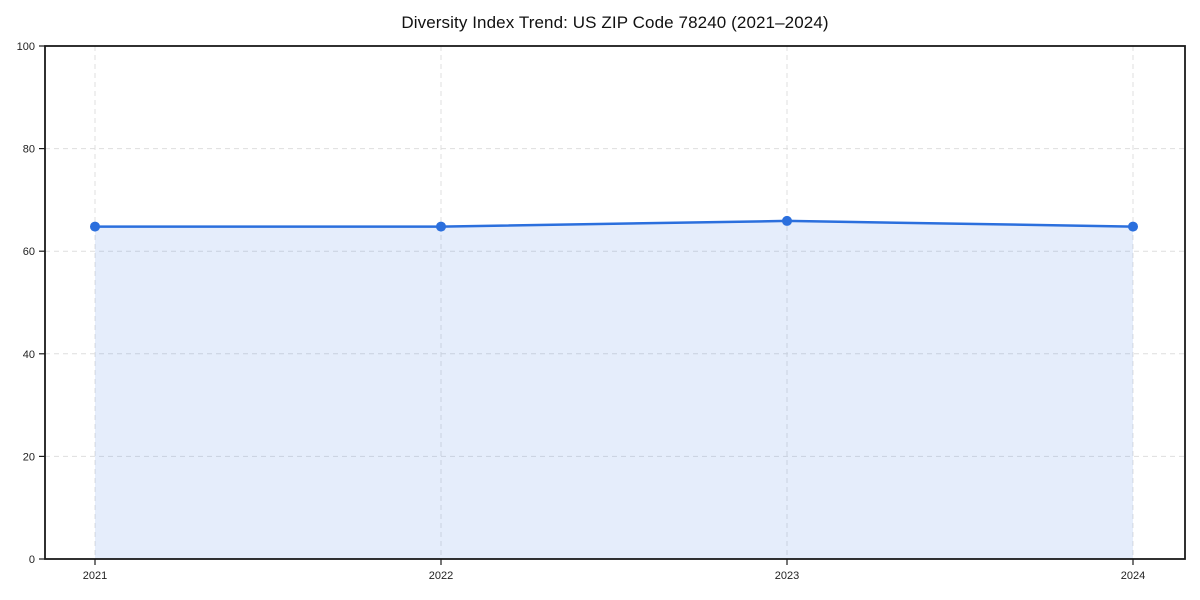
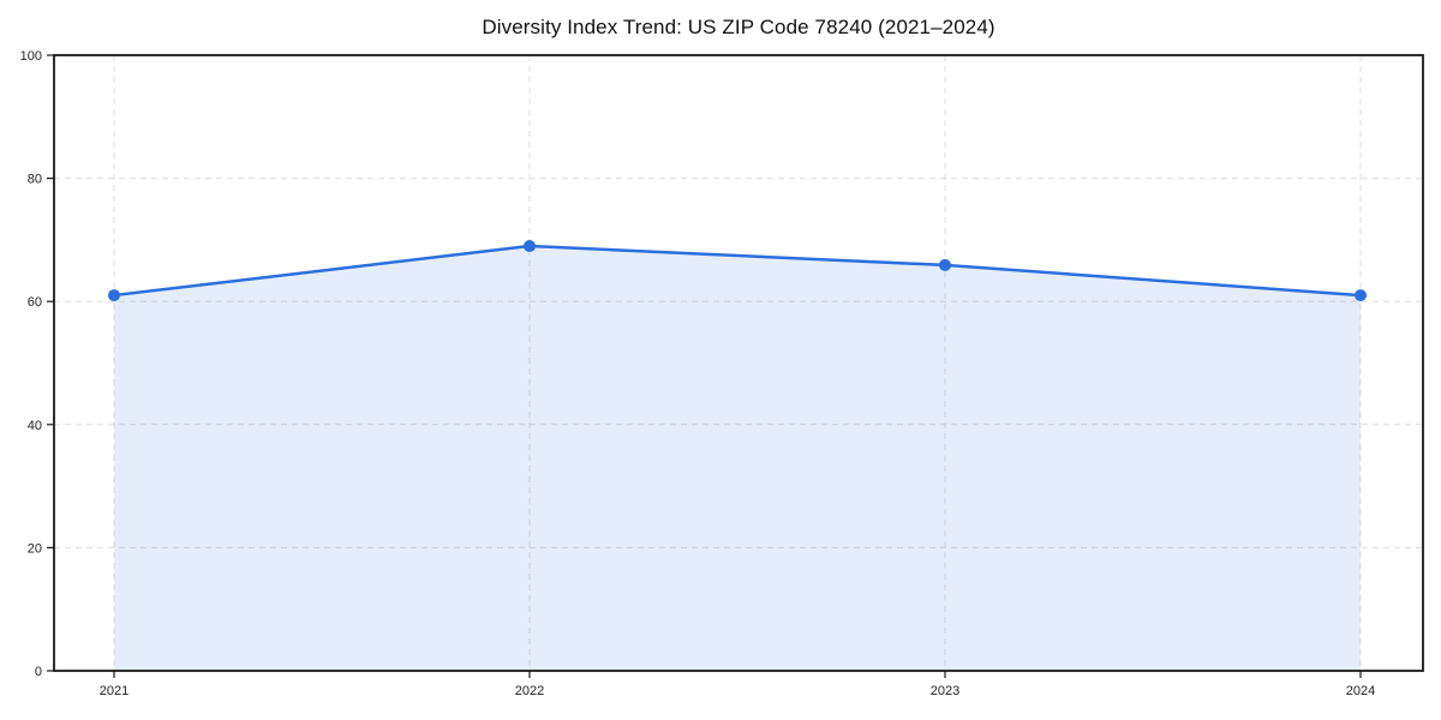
2021: 65 -> 61
2022: 65 -> 69
2024: 65 -> 61
